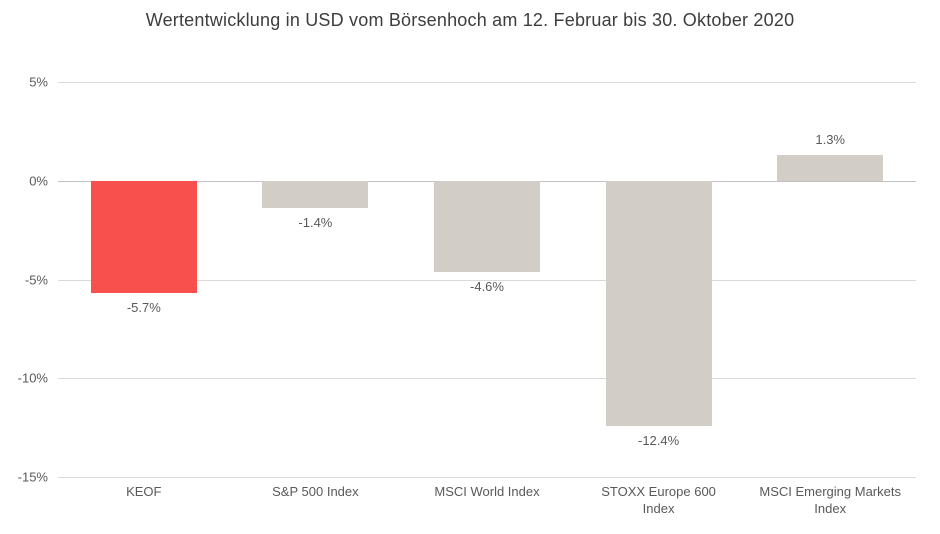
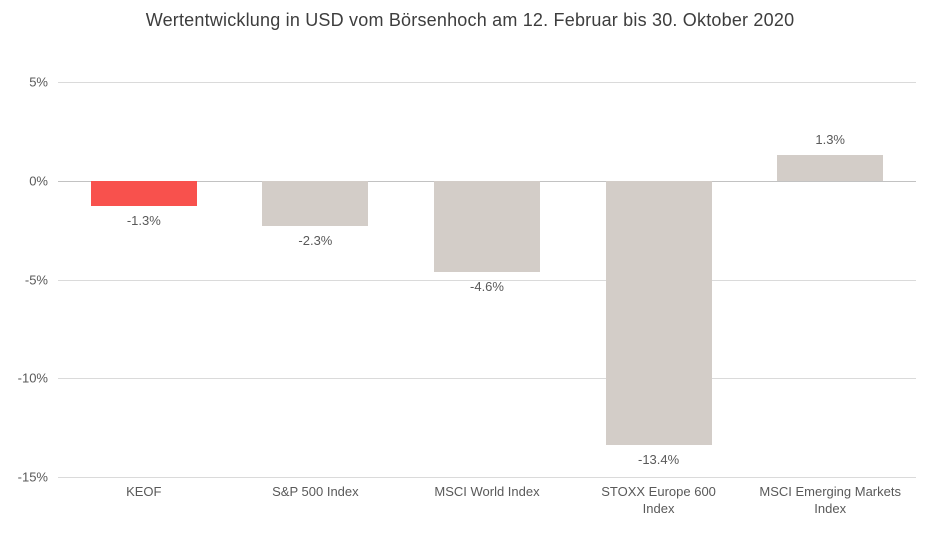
KEOF: -5.7% -> -1.3%
S&P 500 Index: -1.4% -> -2.3%
STOXX Europe 600 Index: -12.4% -> -13.4%
